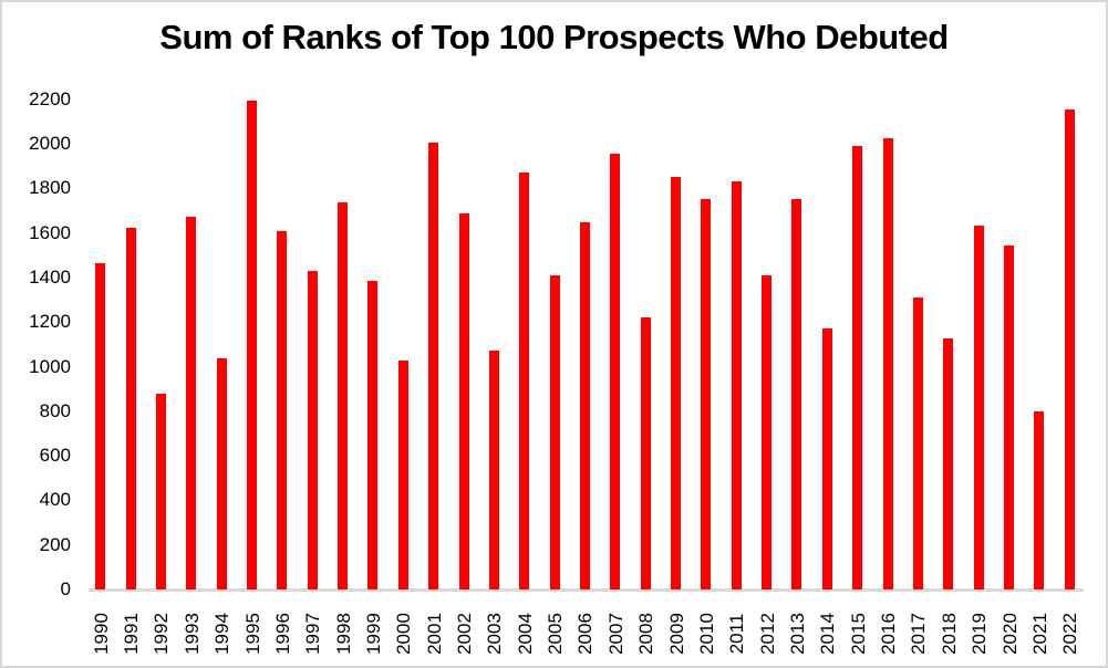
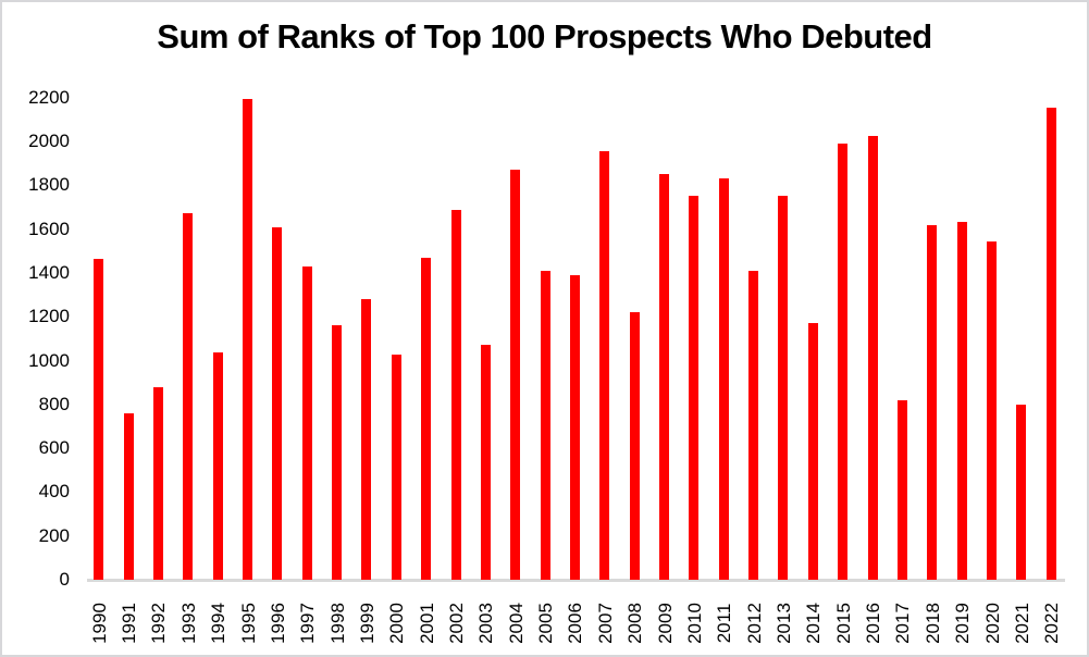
1991: 1620 -> 760
1998: 1740 -> 1160
1999: 1380 -> 1280
2001: 2000 -> 1470
2006: 1650 -> 1390
2017: 1310 -> 820
2018: 1120 -> 1620
